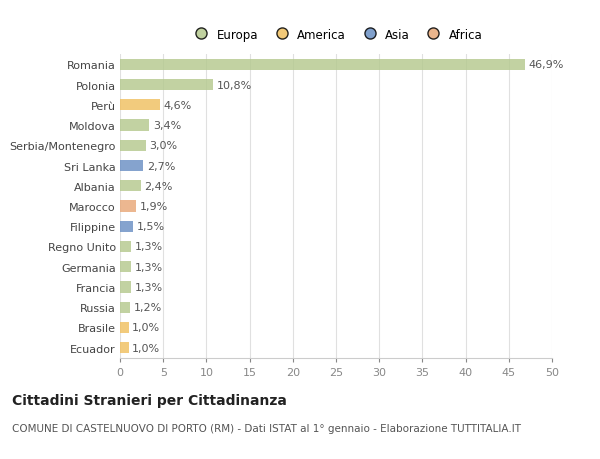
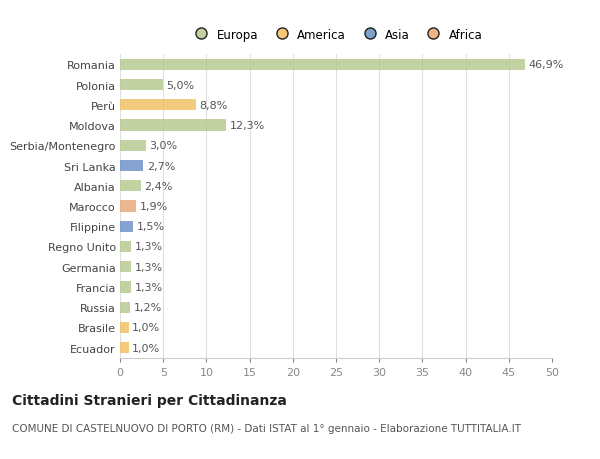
Polonia: 10,8% -> 5,0%
Perù: 4,6% -> 8,8%
Moldova: 3,4% -> 12,3%
